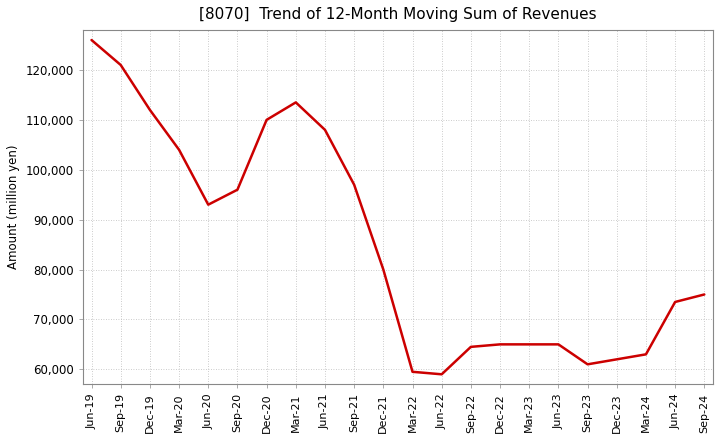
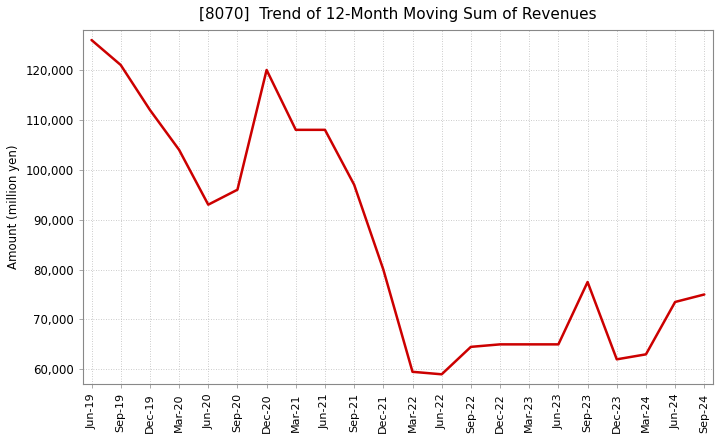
Dec-20: 110,000 -> 120,000
Mar-21: 113,500 -> 108,000
Sep-23: 61,000 -> 77,500
